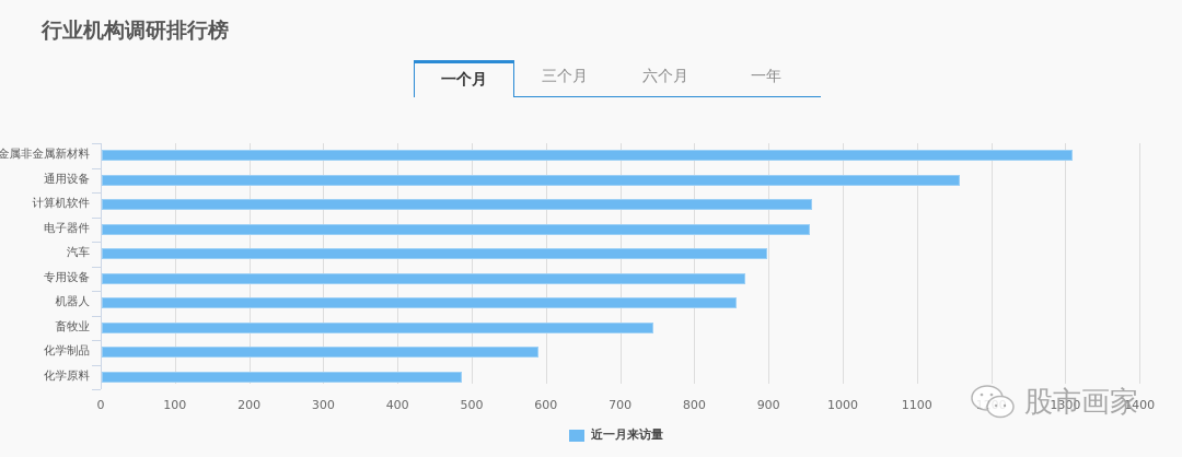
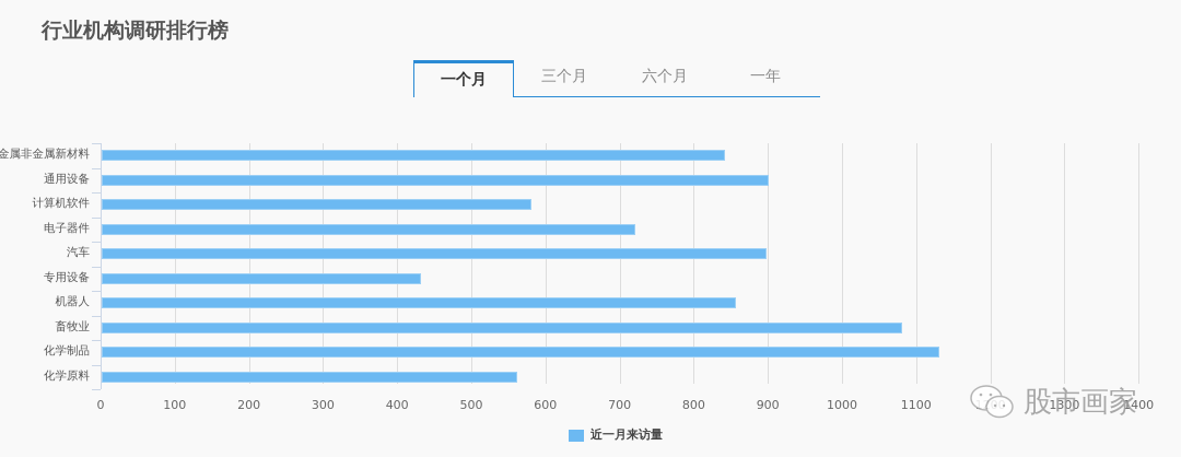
金属非金属新材料: 1310 -> 840
通用设备: 1160 -> 900
计算机软件: 960 -> 580
电子器件: 950 -> 720
专用设备: 870 -> 430
畜牧业: 740 -> 1080
化学制品: 590 -> 1130
化学原料: 480 -> 560
